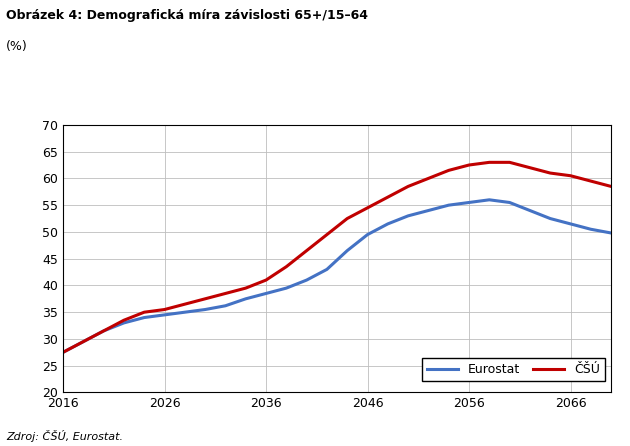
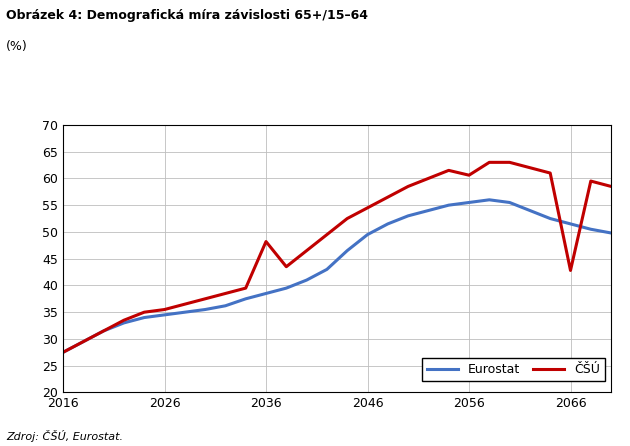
ČŠÚ/2036: 41.0 -> 48.2
ČŠÚ/2056: 62.5 -> 60.6
ČŠÚ/2066: 60.5 -> 42.8
